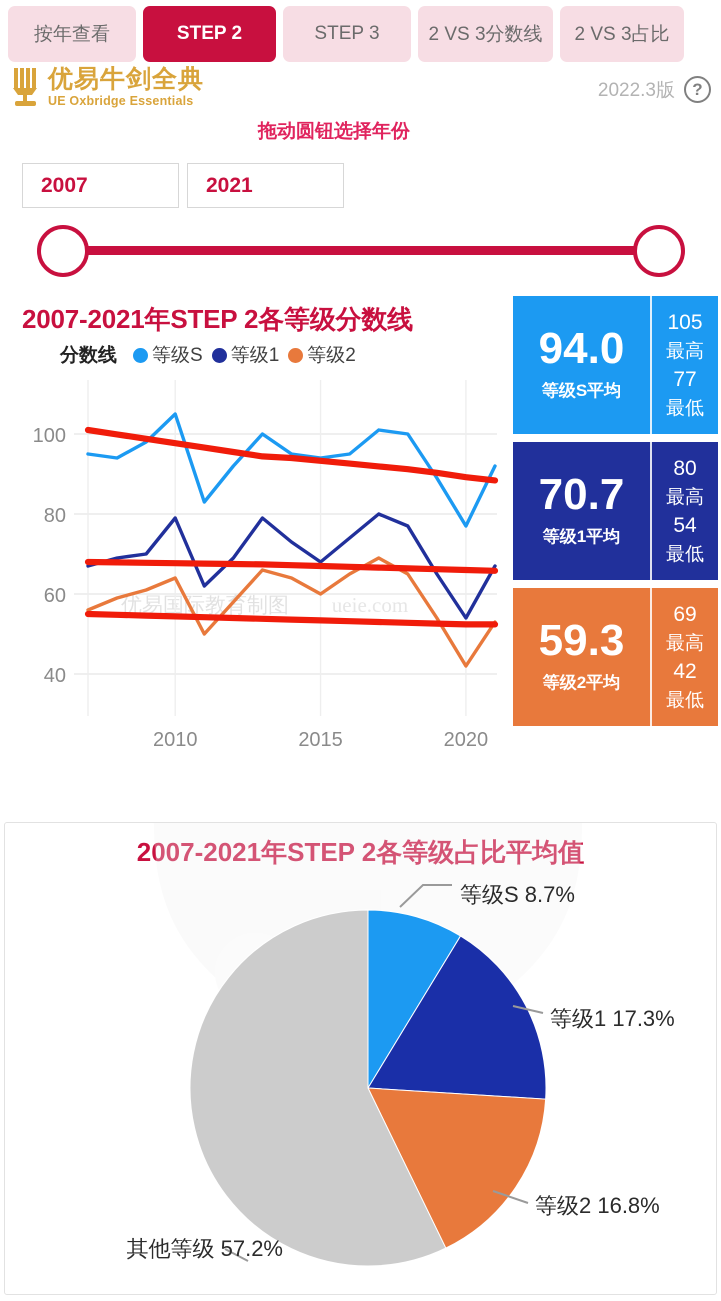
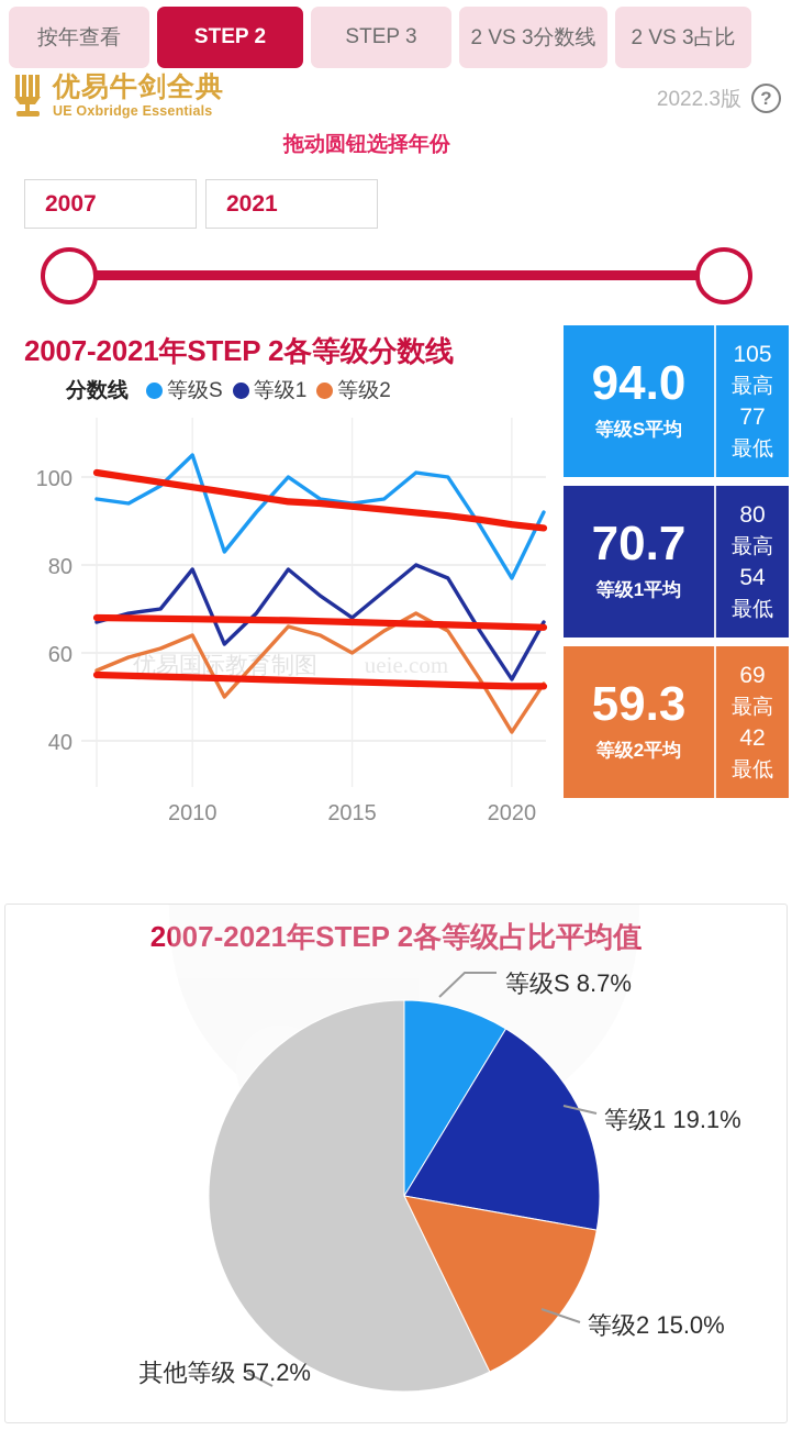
2007-2021年STEP 2各等级占比平均值/等级1: 17.3% -> 19.1%
2007-2021年STEP 2各等级占比平均值/等级2: 16.8% -> 15.0%
